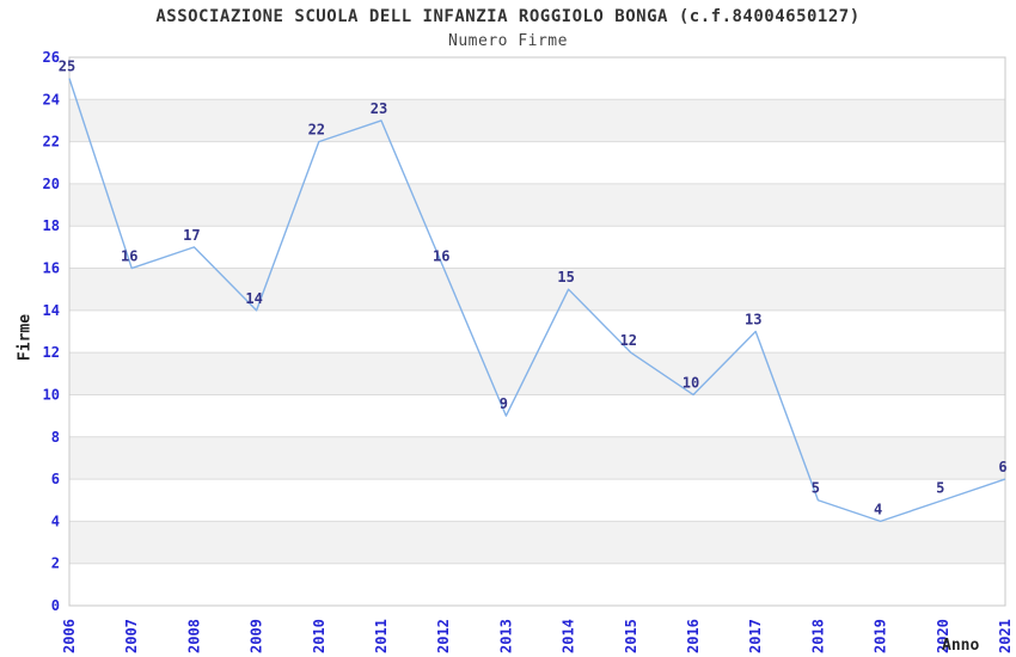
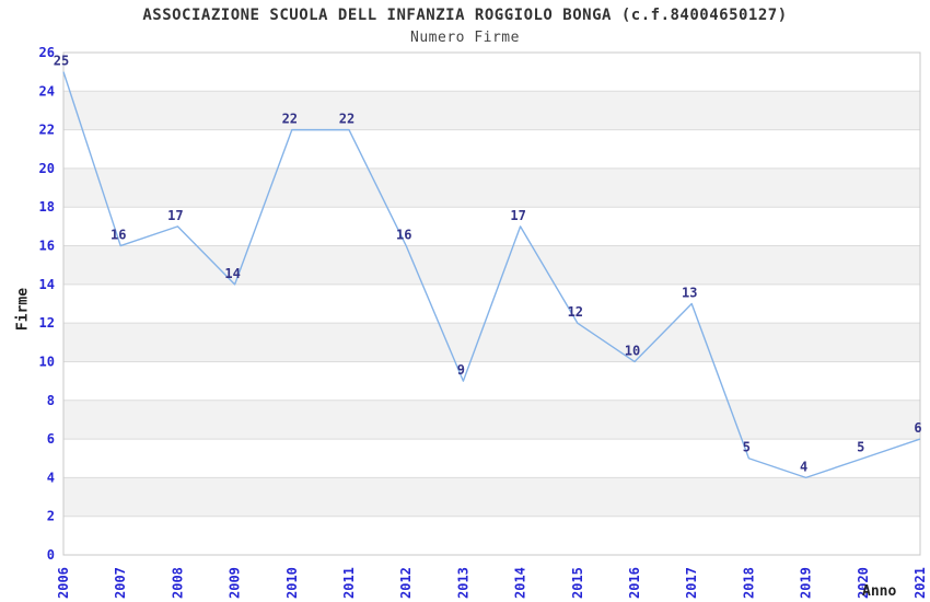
2011: 23 -> 22
2014: 15 -> 17
